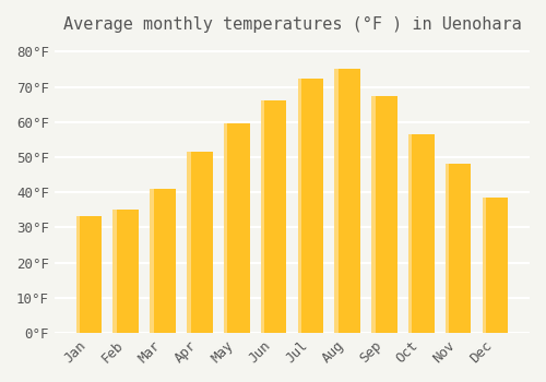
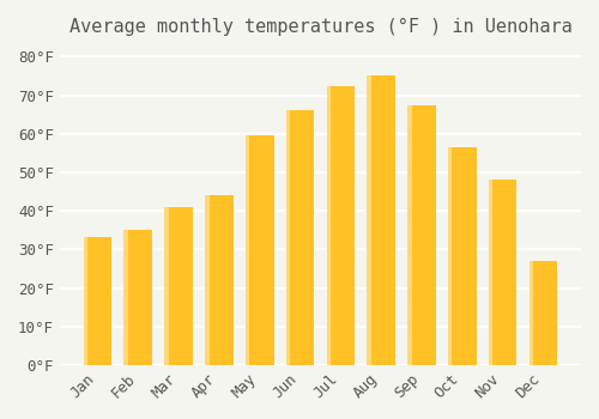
Apr: 51.5°F -> 44.0°F
Dec: 38.5°F -> 27.0°F
